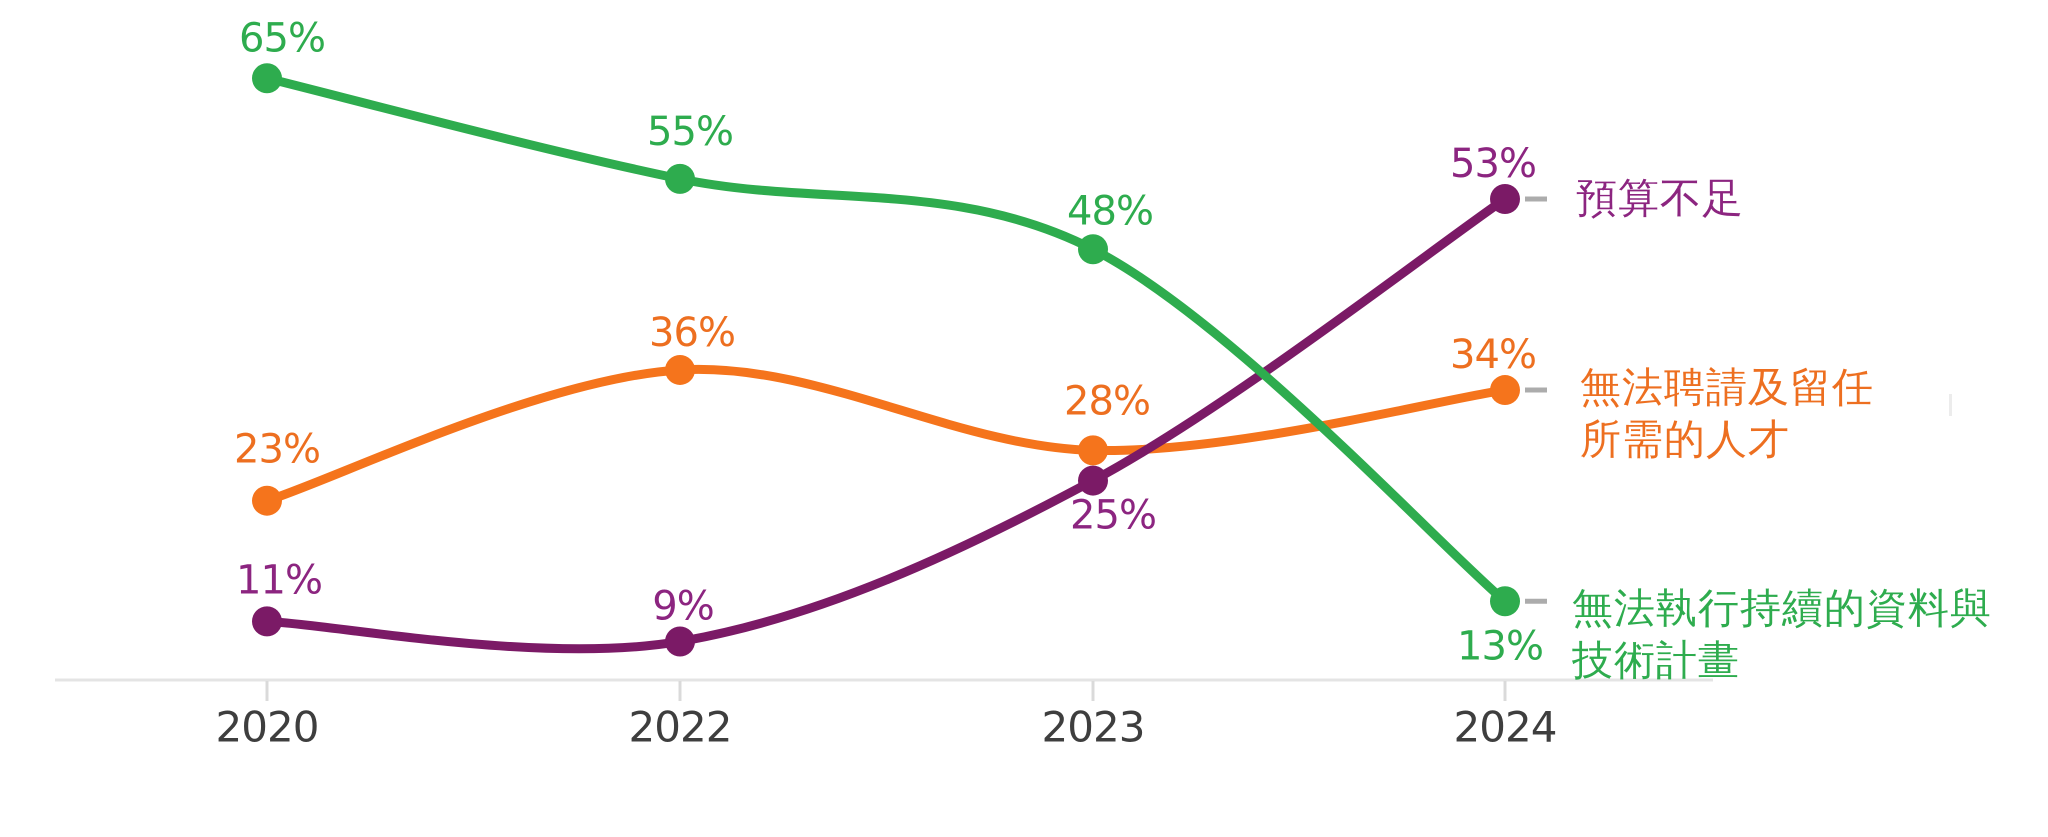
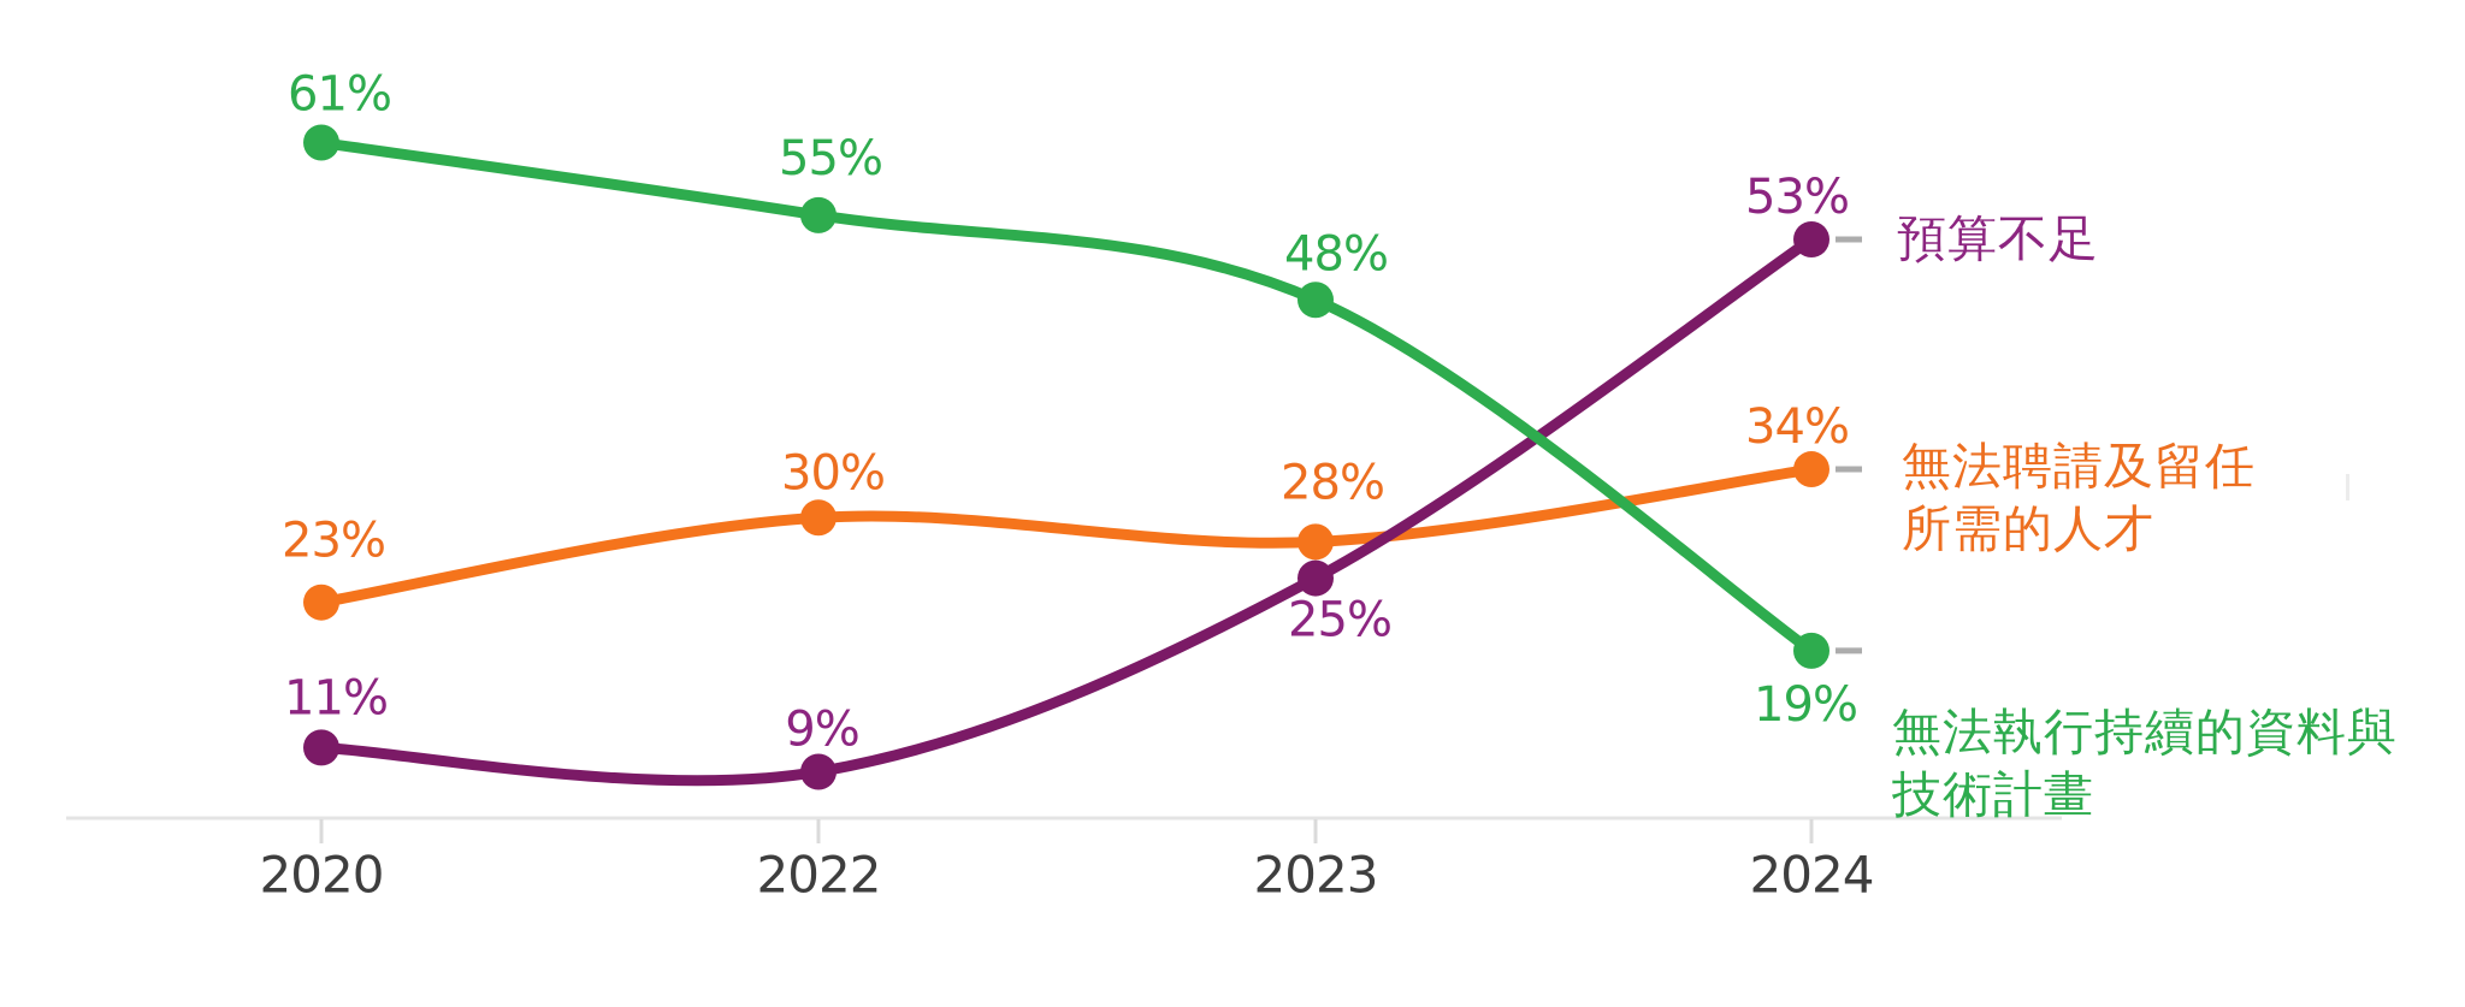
無法執行持續的資料與技術計畫/2020: 65% -> 61%
無法聘請及留任所需的人才/2022: 36% -> 30%
無法執行持續的資料與技術計畫/2024: 13% -> 19%
